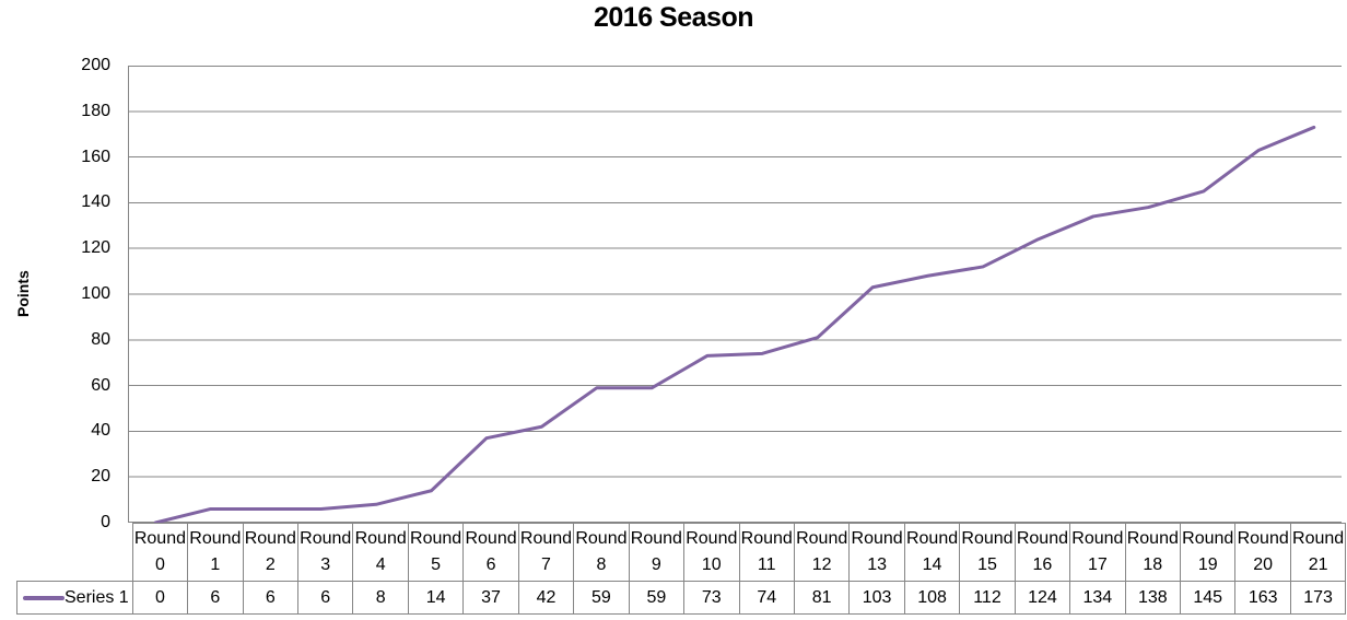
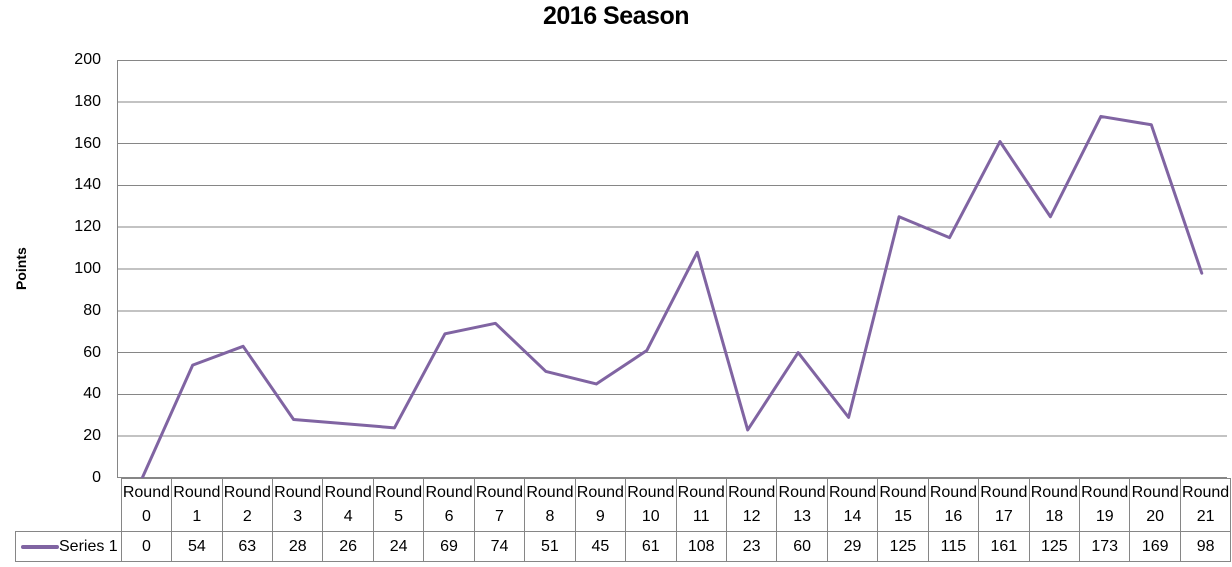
Round 1: 6 -> 54
Round 2: 6 -> 63
Round 3: 6 -> 28
Round 4: 8 -> 26
Round 5: 14 -> 24
Round 6: 37 -> 69
Round 7: 42 -> 74
Round 8: 59 -> 51
Round 9: 59 -> 45
Round 10: 73 -> 61
Round 11: 74 -> 108
Round 12: 81 -> 23
Round 13: 103 -> 60
Round 14: 108 -> 29
Round 15: 112 -> 125
Round 16: 124 -> 115
Round 17: 134 -> 161
Round 18: 138 -> 125
Round 19: 145 -> 173
Round 20: 163 -> 169
Round 21: 173 -> 98
